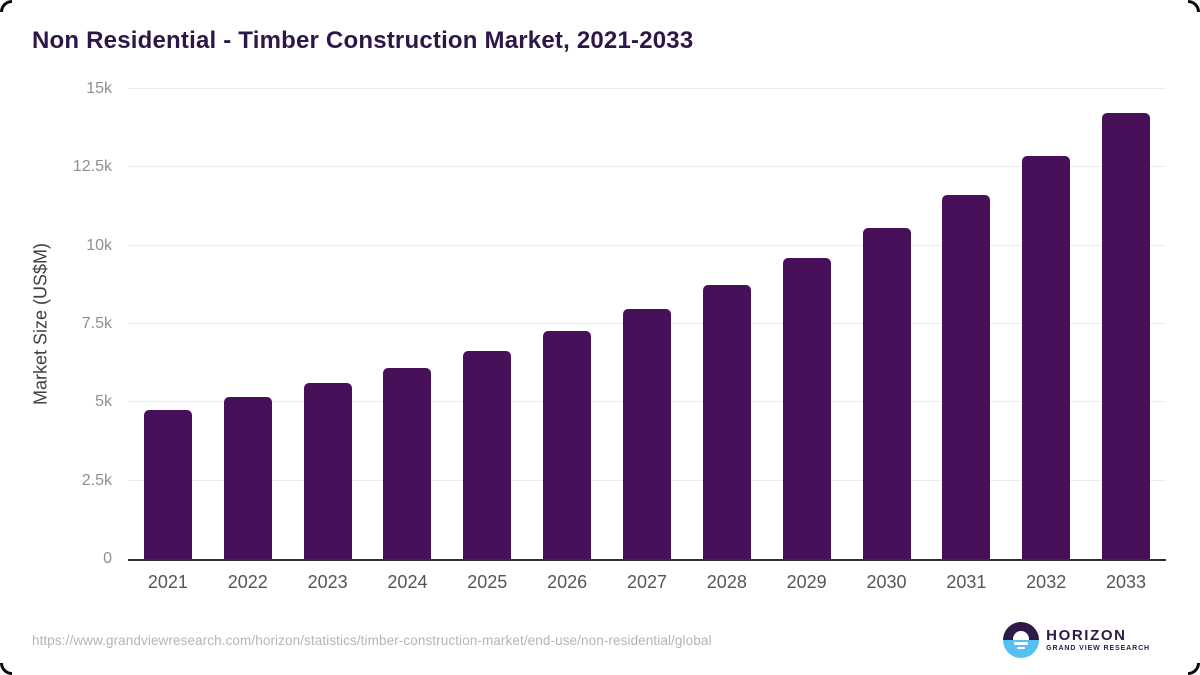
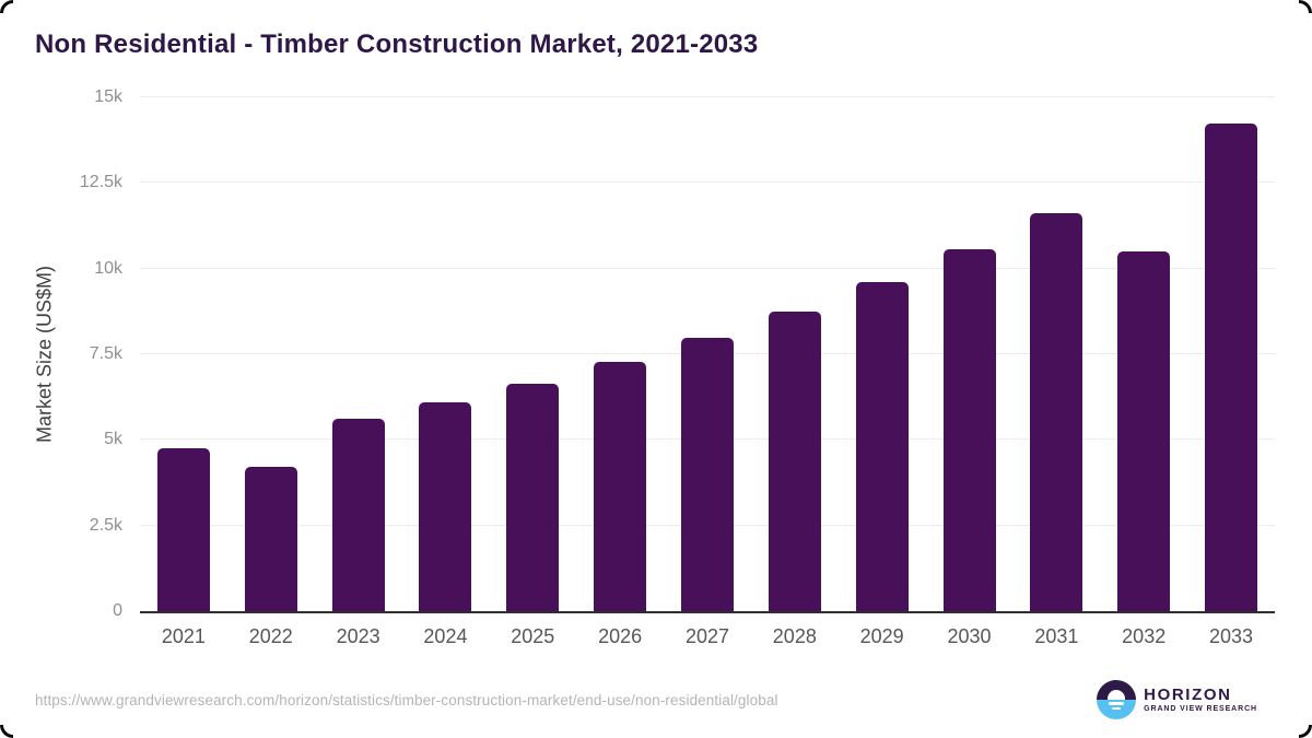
2022: 5.2k -> 4.2k
2032: 12.9k -> 10.5k
